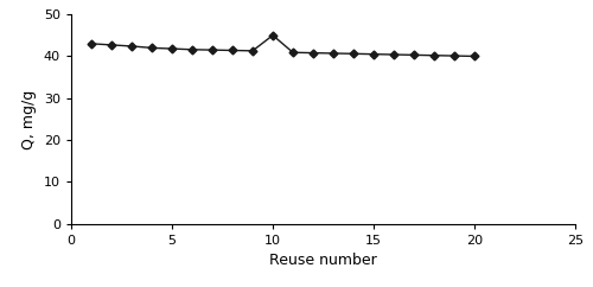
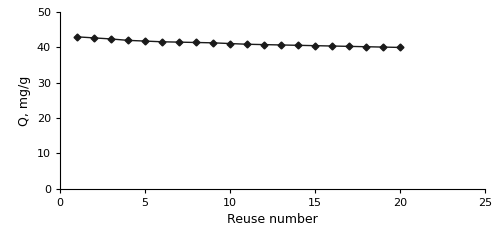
10: 45.0 -> 41.1
